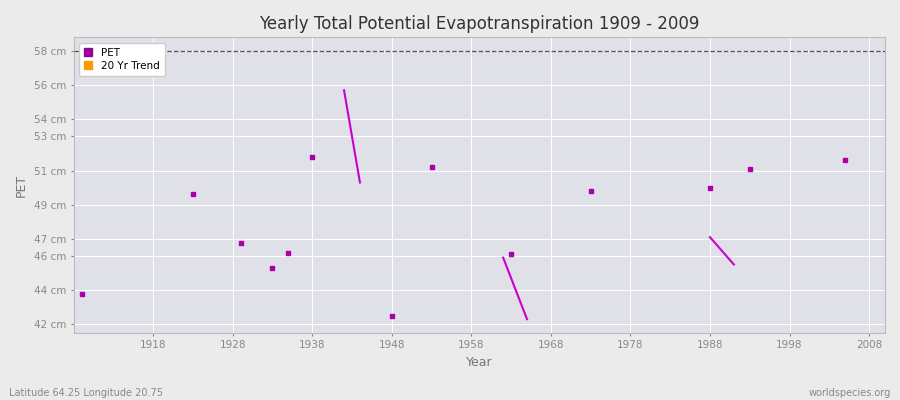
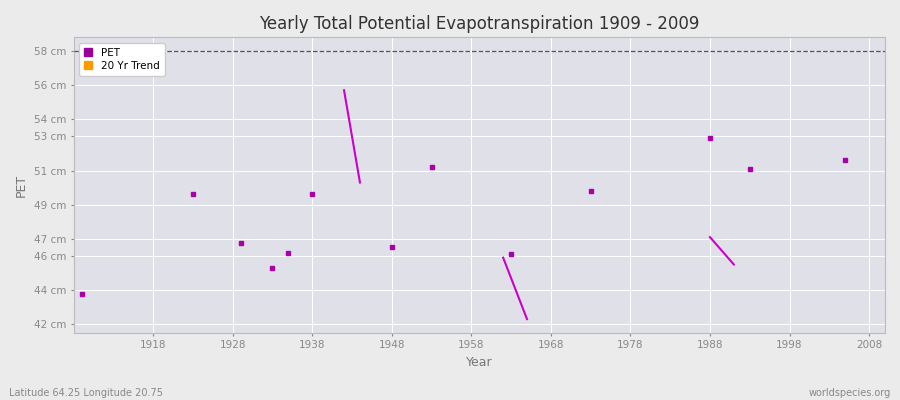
1938: 51.8 cm -> 49.6 cm
1948: 42.5 cm -> 46.5 cm
1988: 50.0 cm -> 52.9 cm
